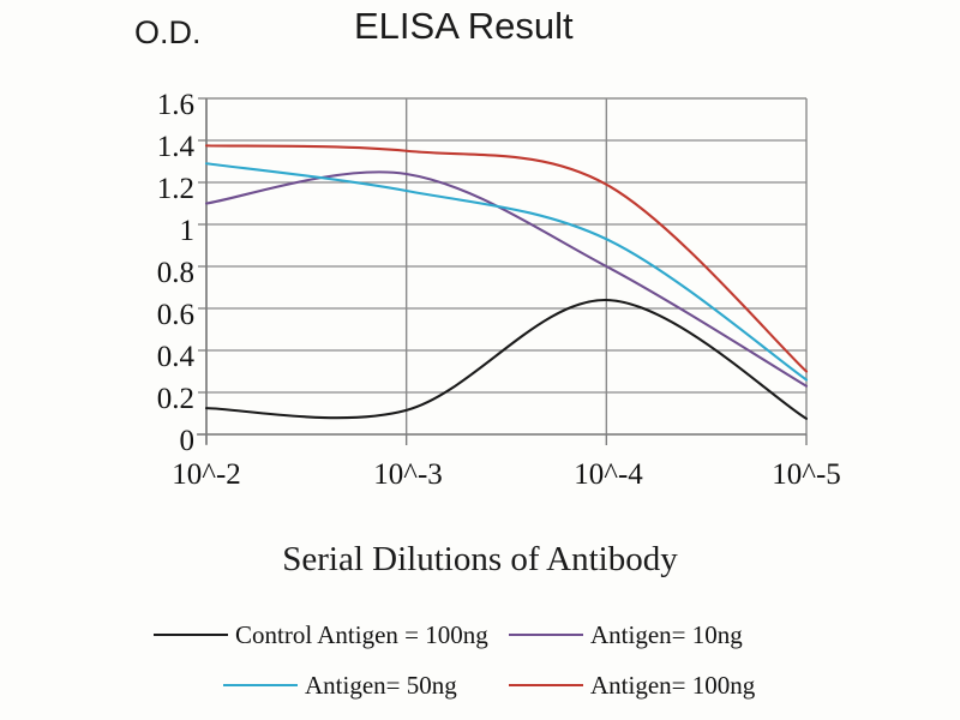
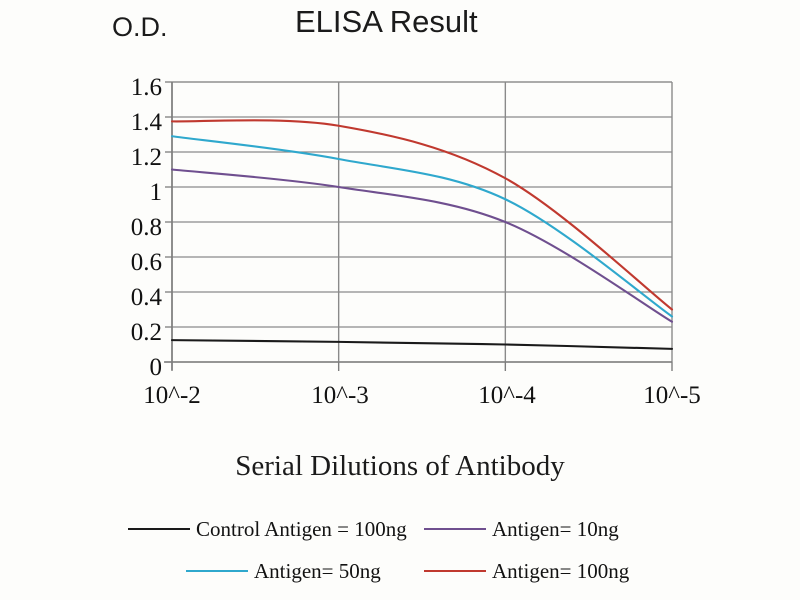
Antigen= 10ng/10^-3: 1.24 -> 1.00
Control Antigen = 100ng/10^-4: 0.64 -> 0.10
Antigen= 100ng/10^-4: 1.19 -> 1.05
